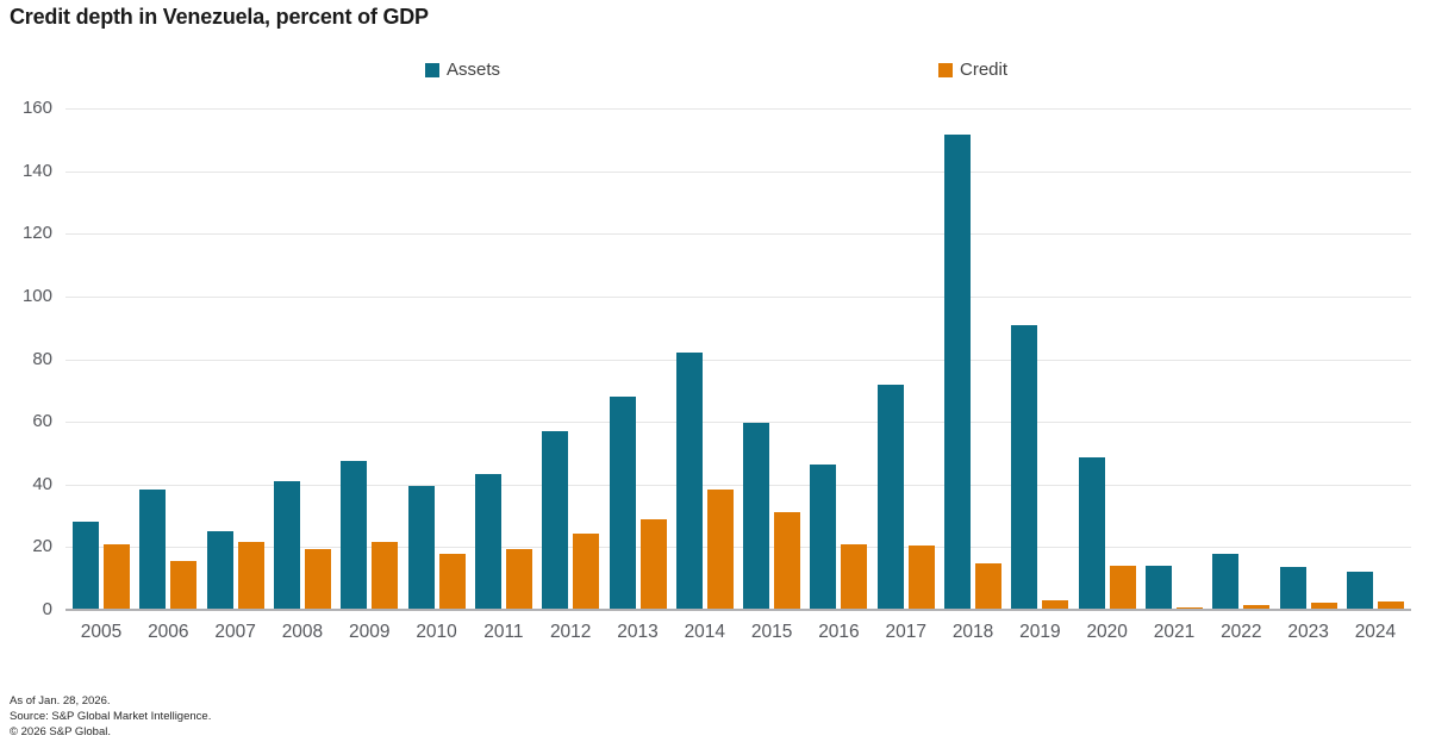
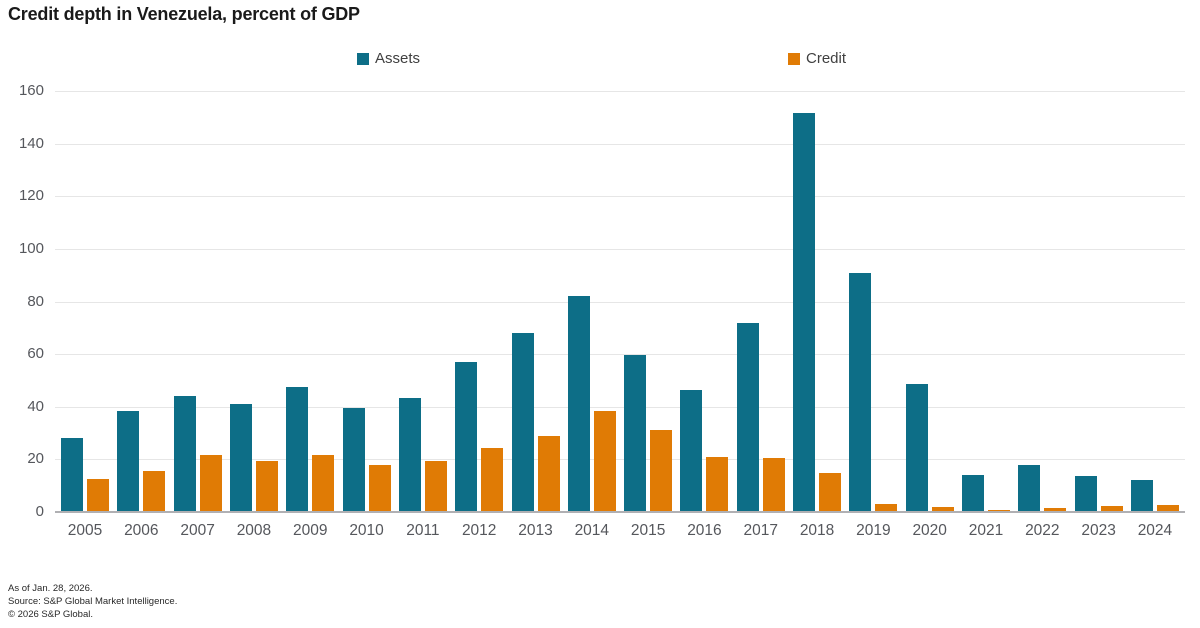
Credit/2005: 21 -> 12
Assets/2007: 25 -> 44
Credit/2020: 14 -> 2
